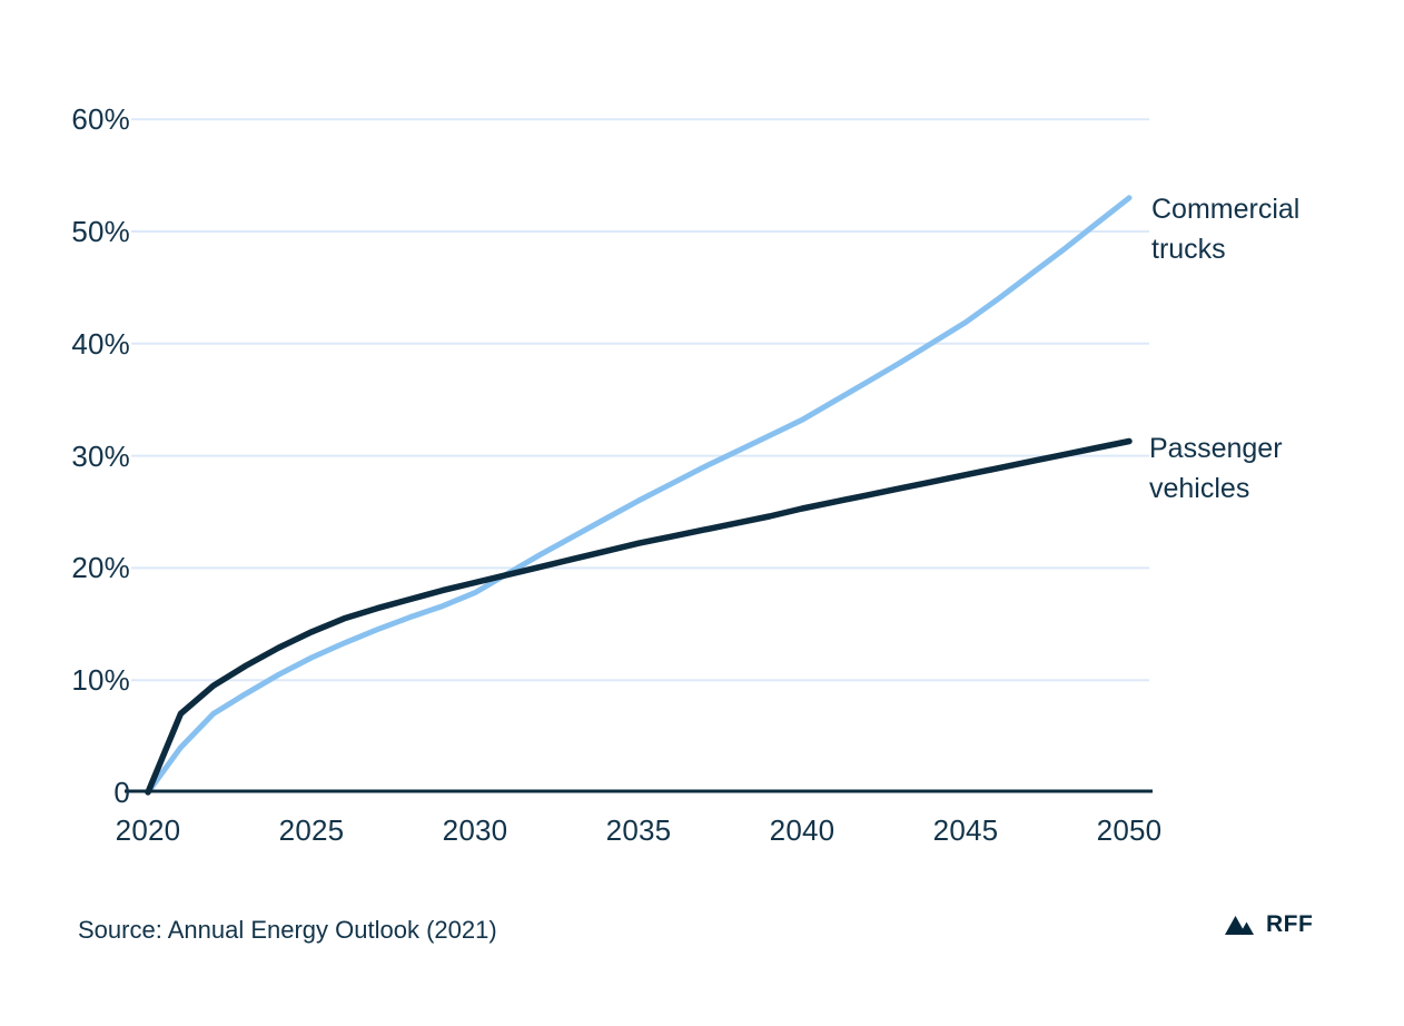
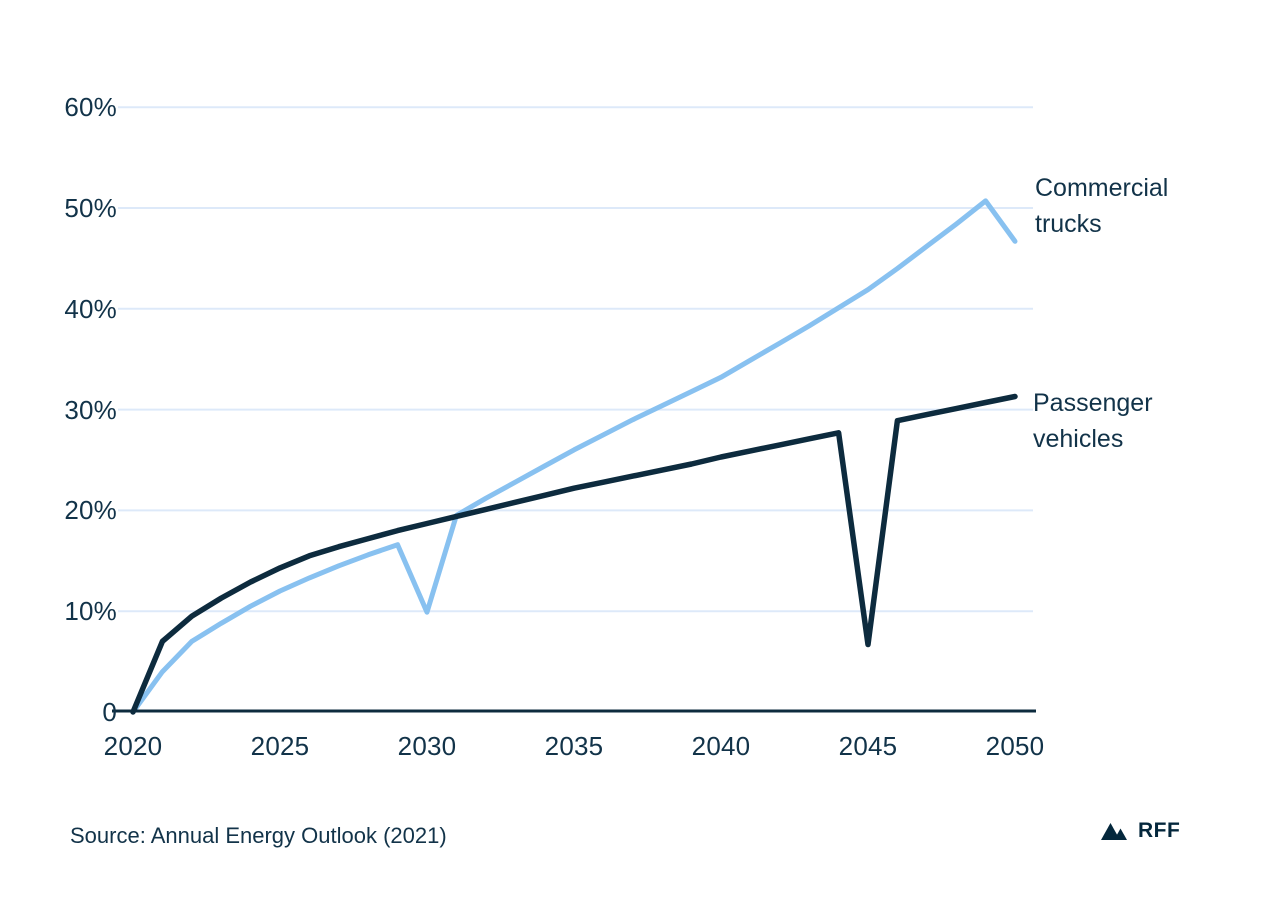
Commercial trucks/2030: 17.8% -> 9.9%
Passenger vehicles/2045: 28.3% -> 6.7%
Commercial trucks/2050: 53.0% -> 46.7%
